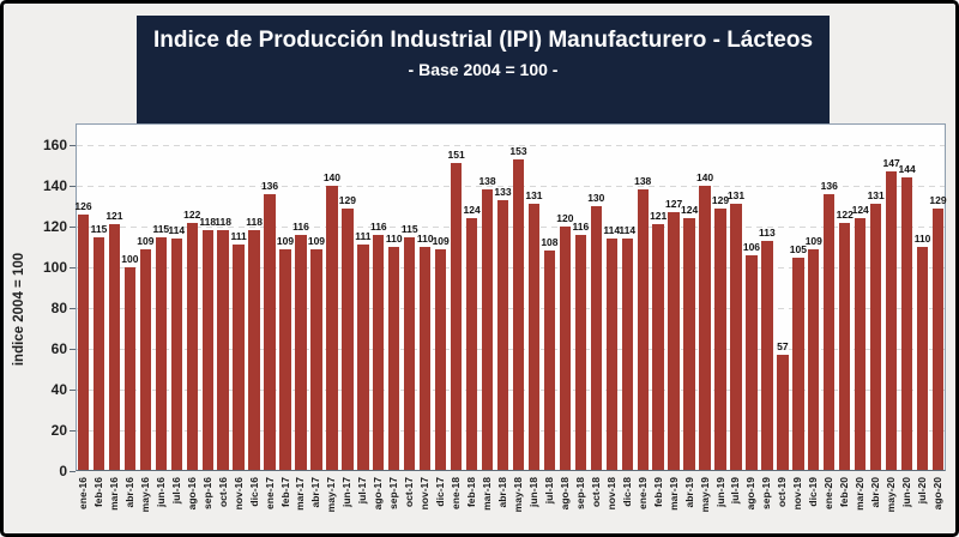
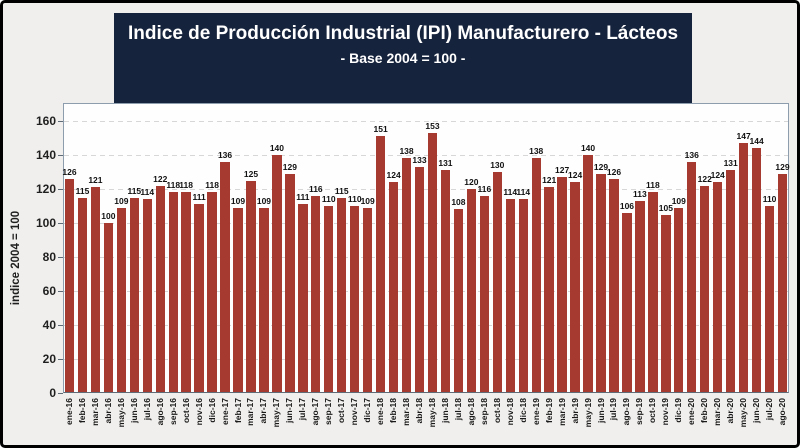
mar-17: 116 -> 125
jul-19: 131 -> 126
oct-19: 57 -> 118
